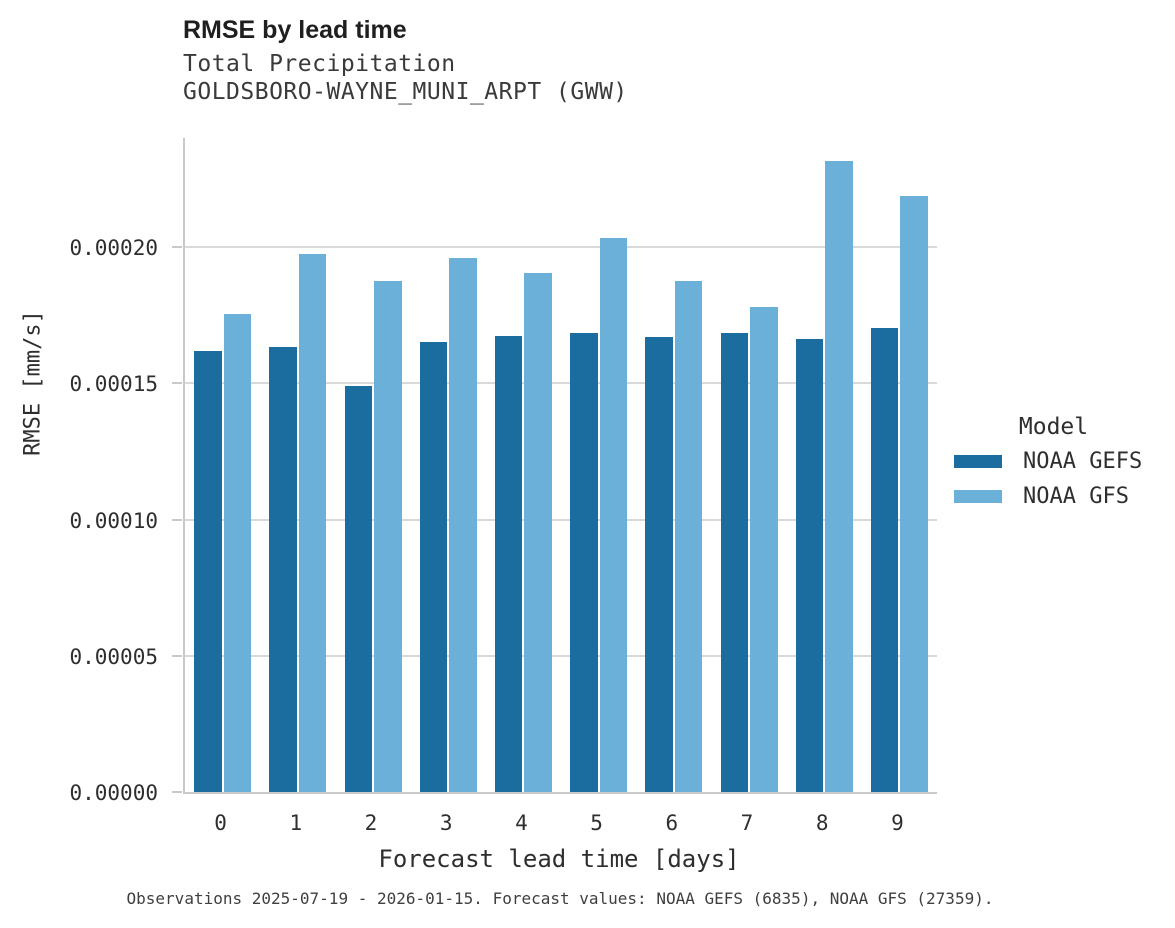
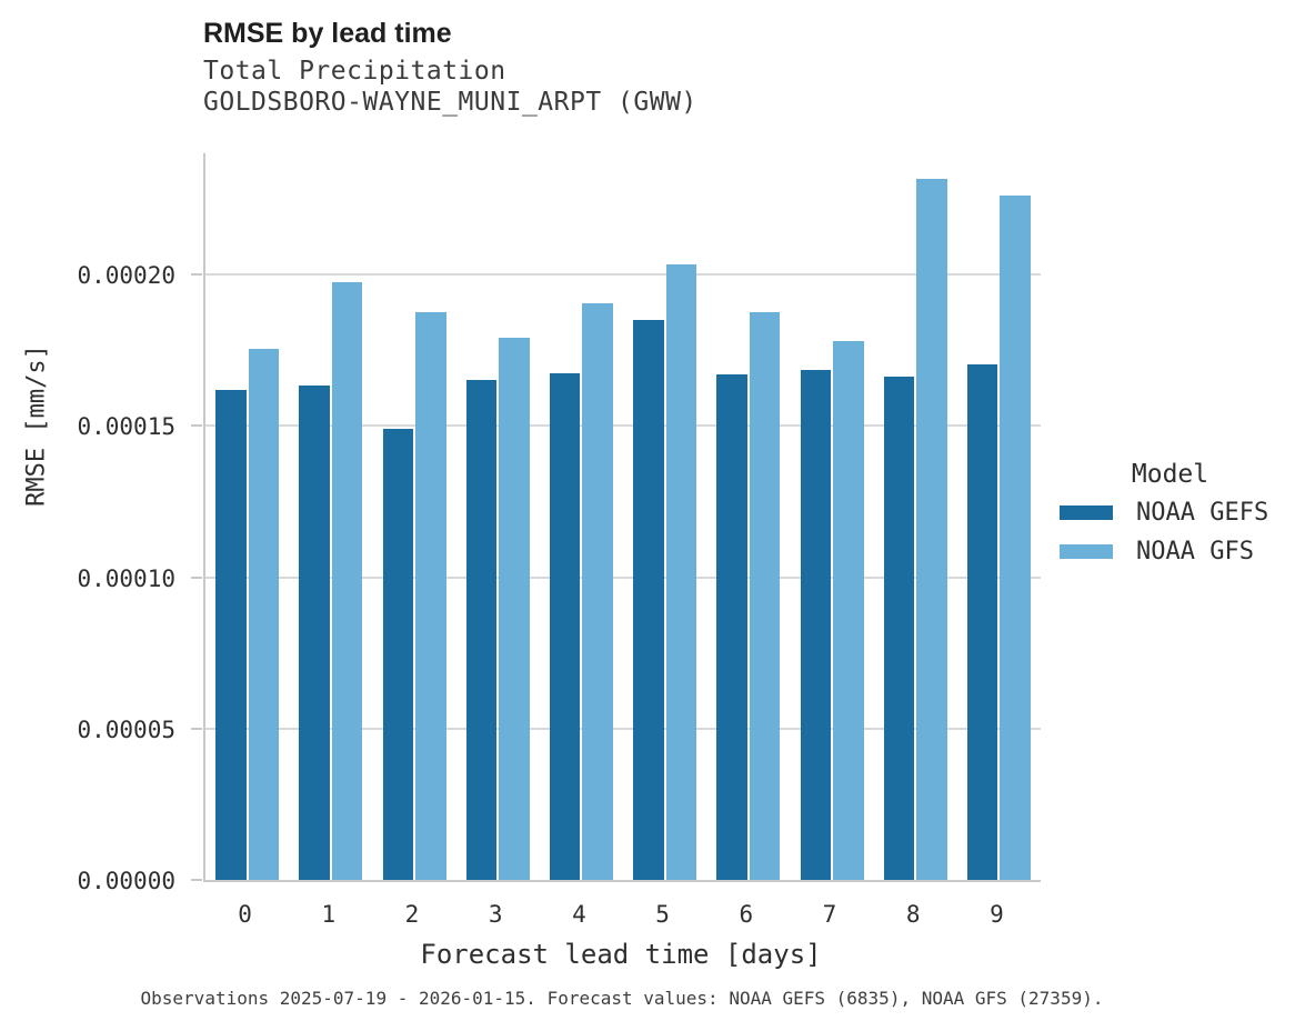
NOAA GFS/3: 0.000196 -> 0.000179
NOAA GEFS/5: 0.000168 -> 0.000185
NOAA GFS/9: 0.000219 -> 0.000226
